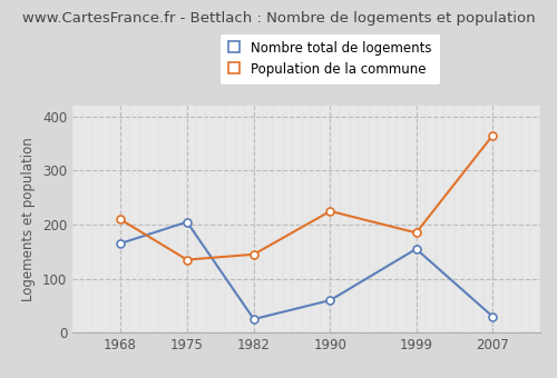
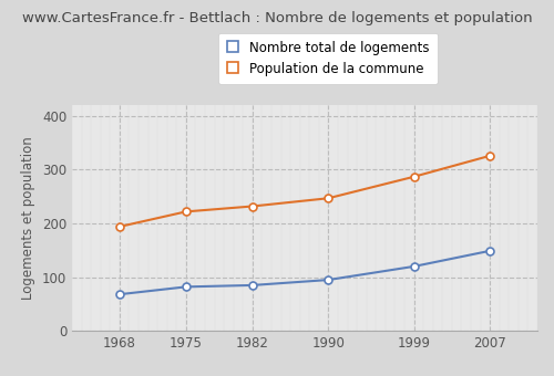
Nombre total de logements/1968: 165 -> 68
Population de la commune/1968: 210 -> 194
Nombre total de logements/1975: 205 -> 82
Population de la commune/1975: 135 -> 222
Nombre total de logements/1982: 25 -> 85
Population de la commune/1982: 145 -> 232
Nombre total de logements/1990: 60 -> 95
Population de la commune/1990: 225 -> 247
Nombre total de logements/1999: 155 -> 120
Population de la commune/1999: 185 -> 287
Nombre total de logements/2007: 30 -> 149
Population de la commune/2007: 365 -> 326
